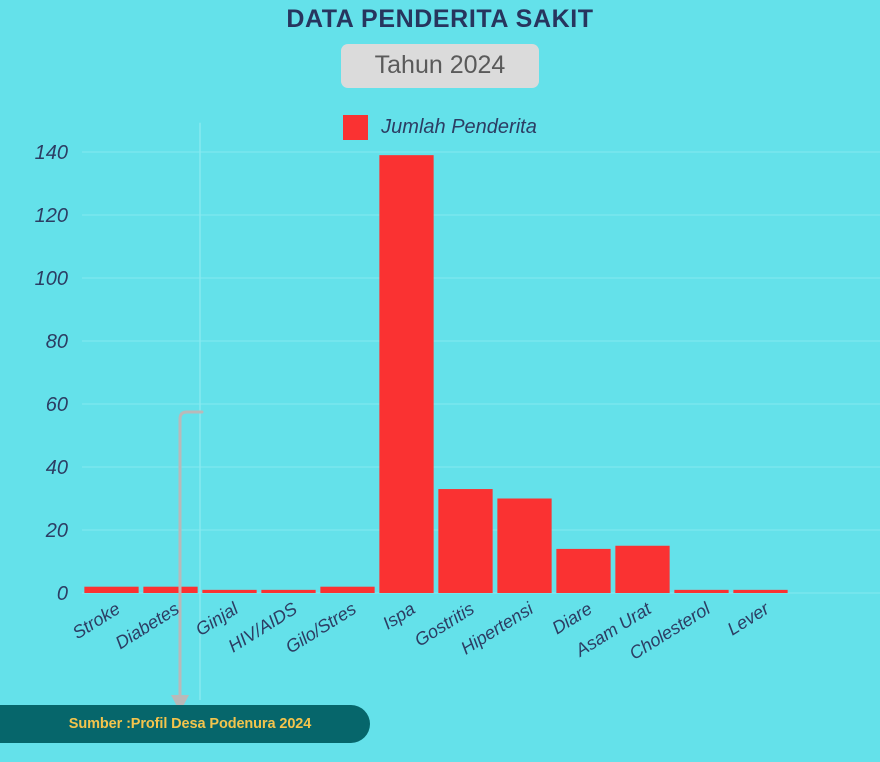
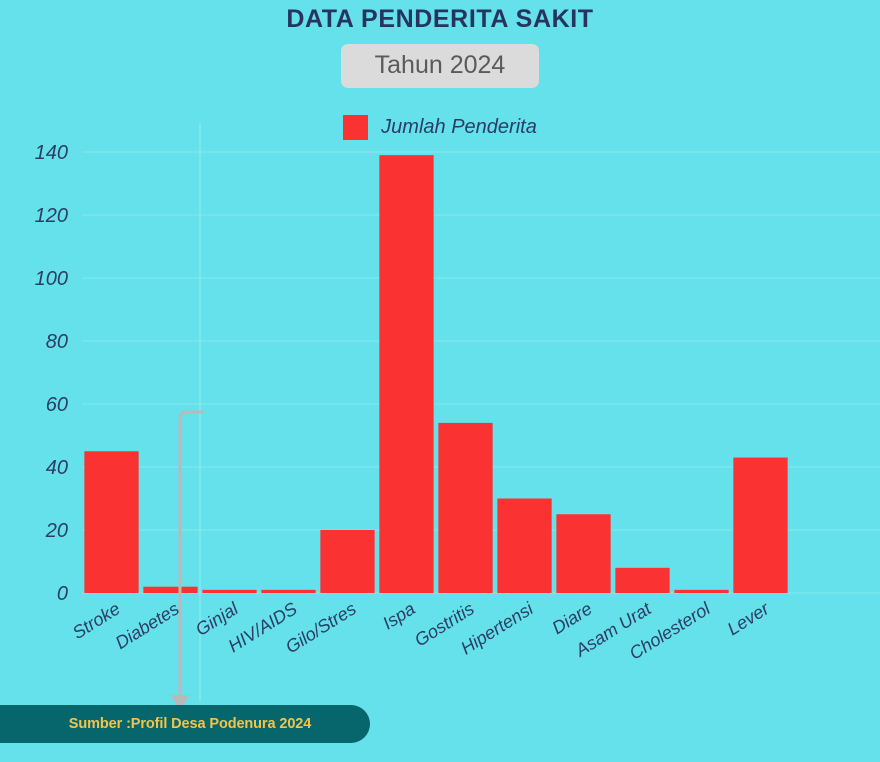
Stroke: 2 -> 45
Gilo/Stres: 2 -> 20
Gostritis: 33 -> 54
Diare: 14 -> 25
Asam Urat: 15 -> 8
Lever: 1 -> 43
